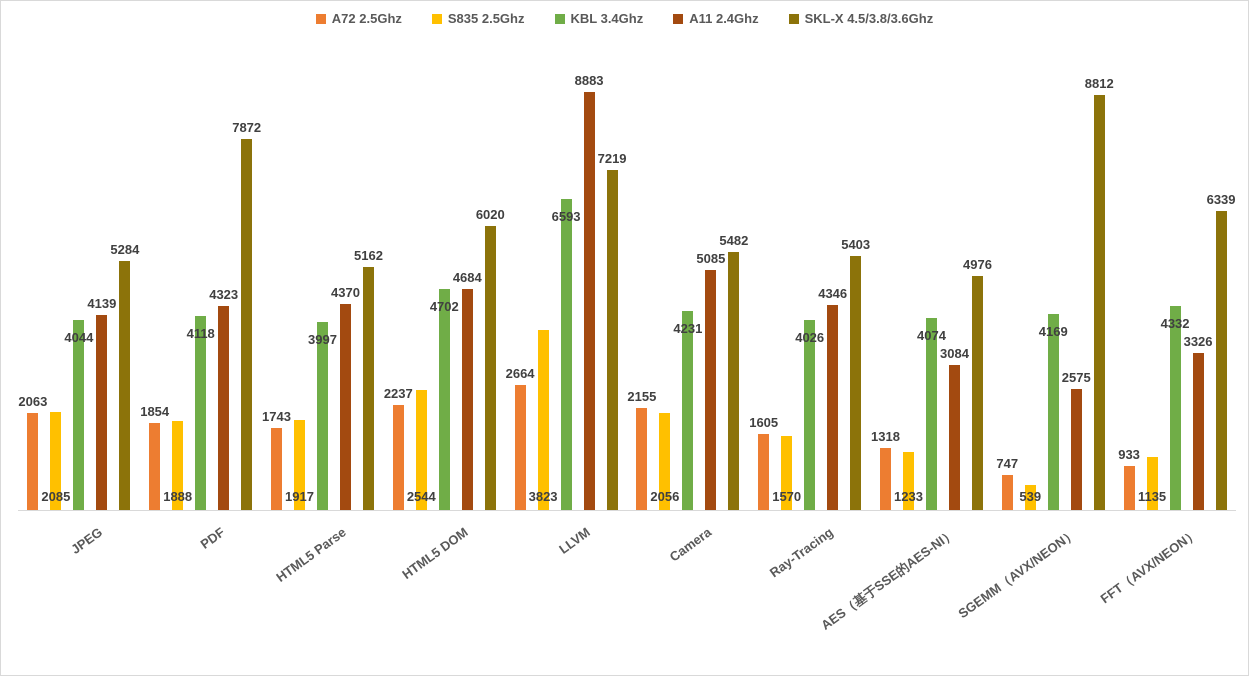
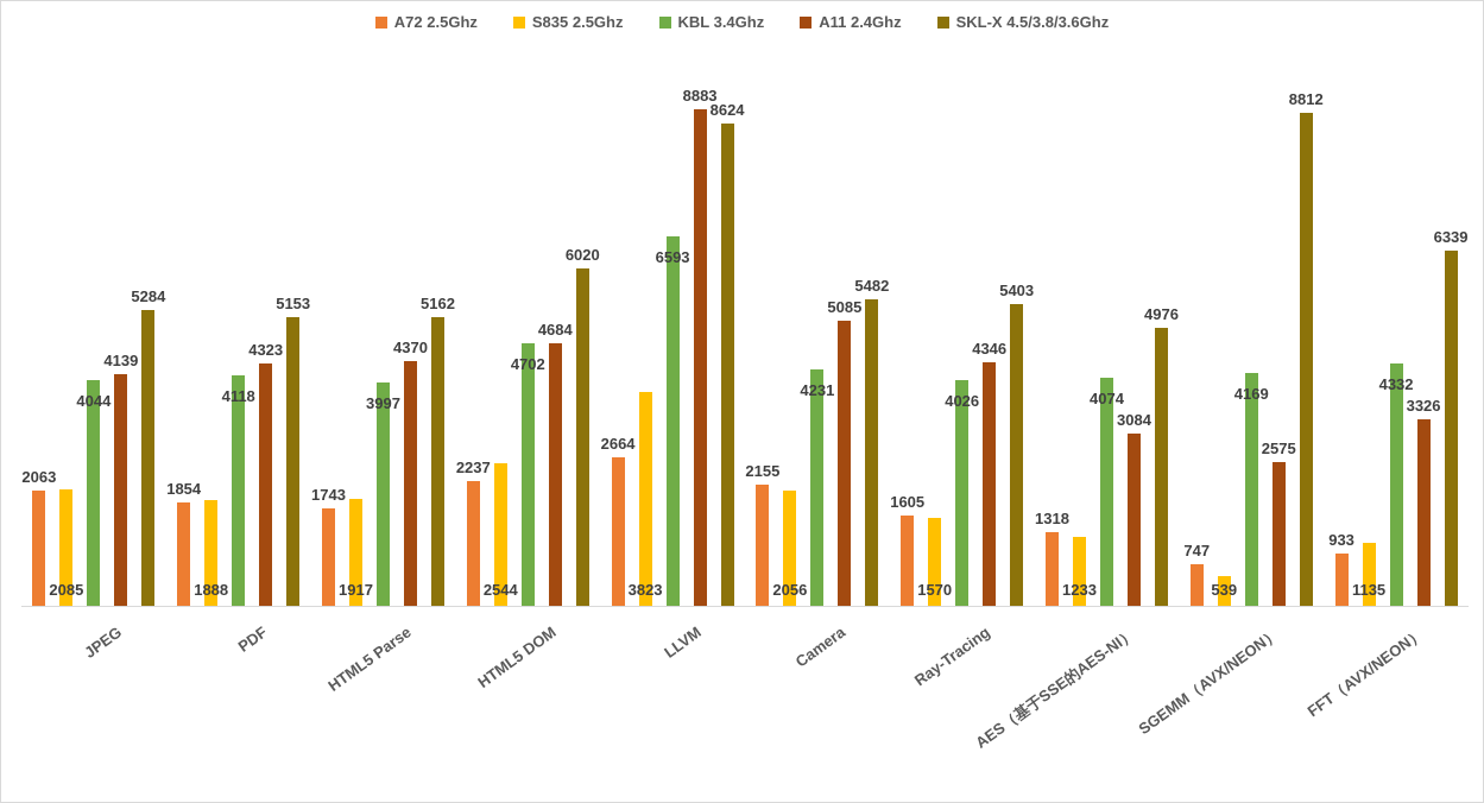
SKL-X 4.5/3.8/3.6Ghz/PDF: 7872 -> 5153
SKL-X 4.5/3.8/3.6Ghz/LLVM: 7219 -> 8624
